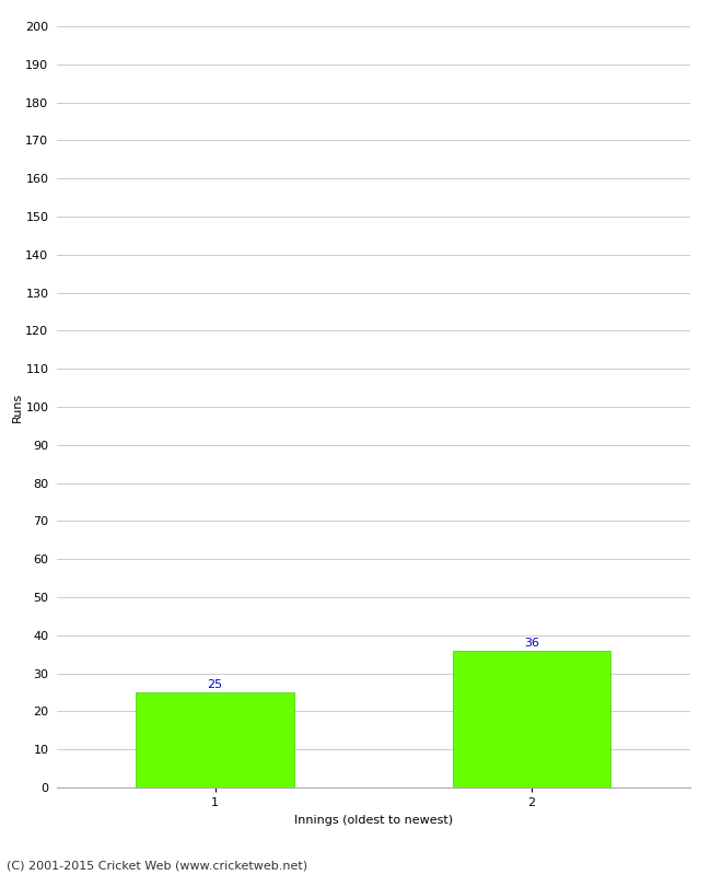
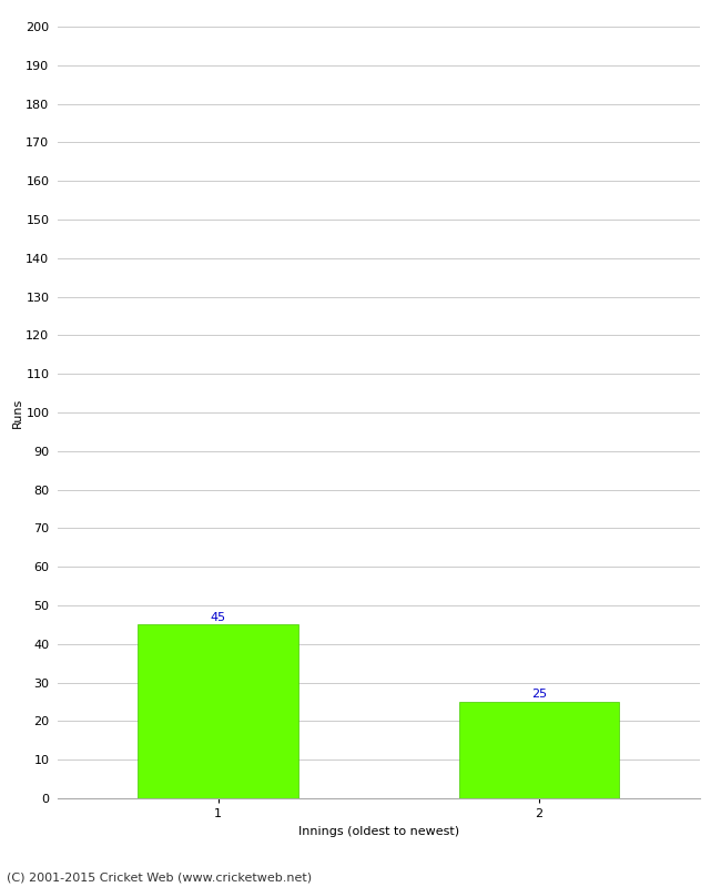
1: 25 -> 45
2: 36 -> 25
